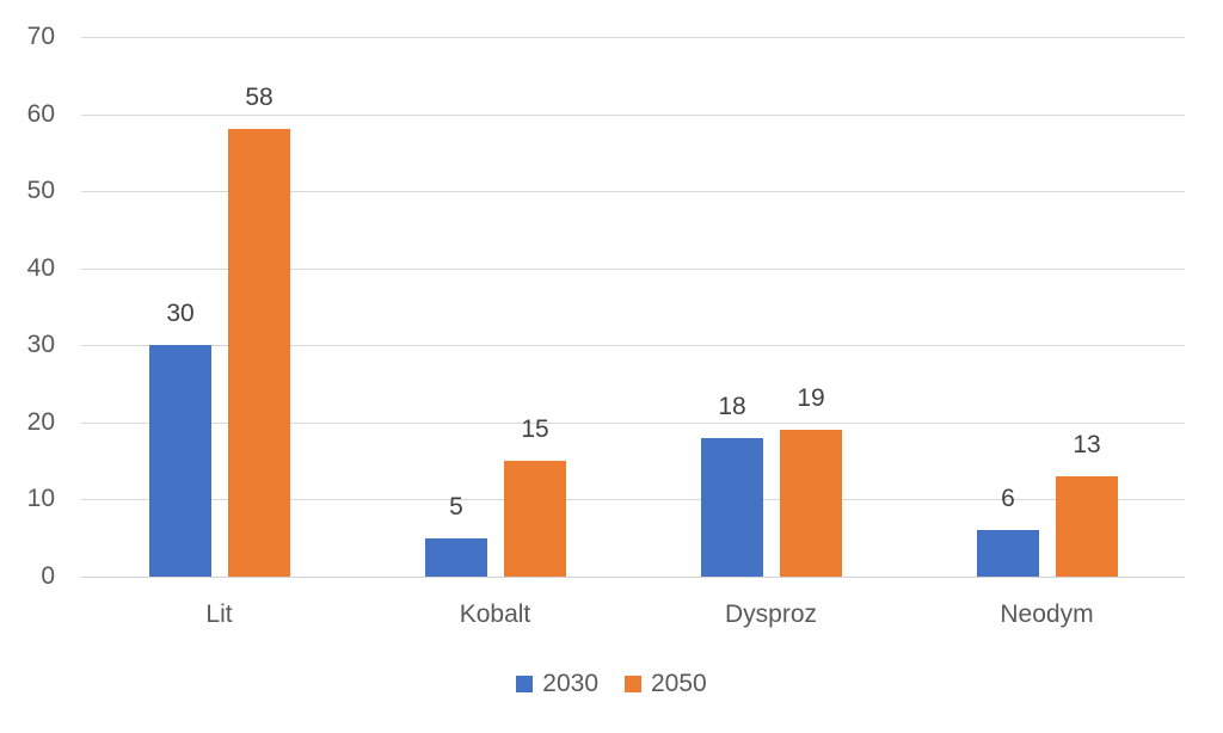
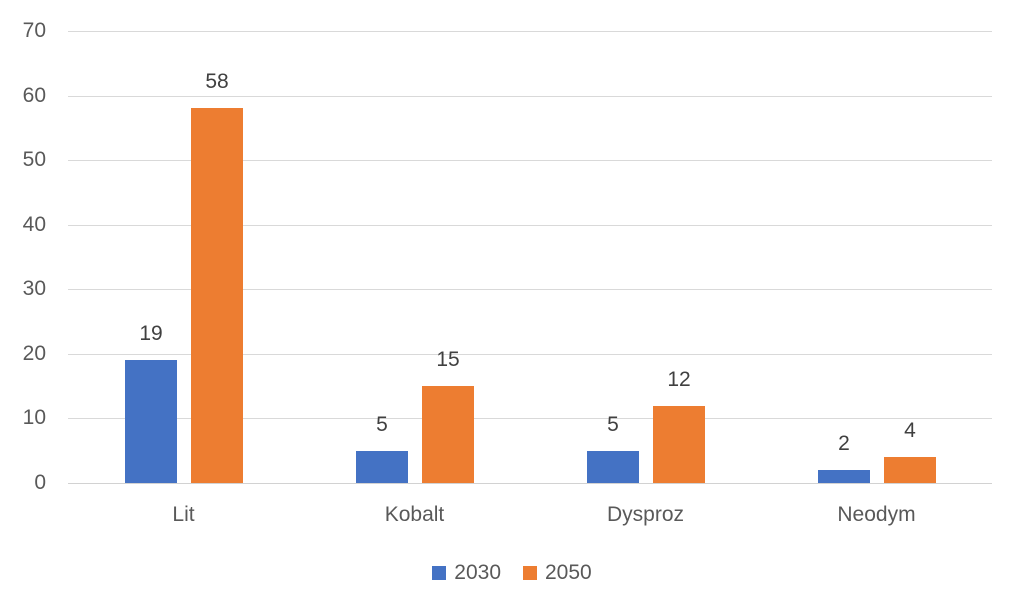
2030/Lit: 30 -> 19
2030/Dysproz: 18 -> 5
2050/Dysproz: 19 -> 12
2030/Neodym: 6 -> 2
2050/Neodym: 13 -> 4
